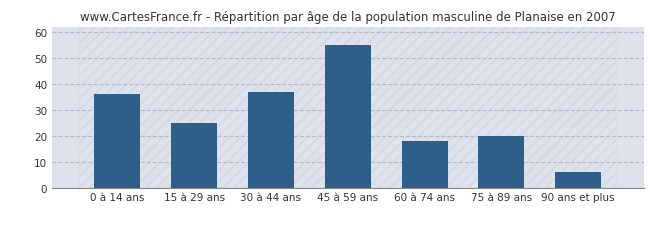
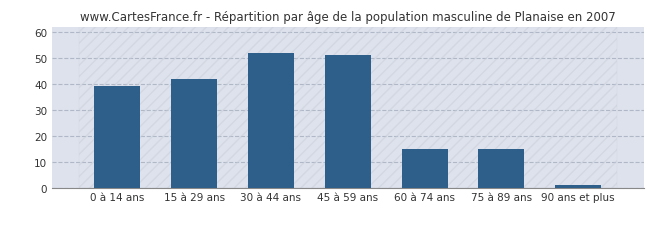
0 à 14 ans: 36 -> 39
15 à 29 ans: 25 -> 42
30 à 44 ans: 37 -> 52
45 à 59 ans: 55 -> 51
60 à 74 ans: 18 -> 15
75 à 89 ans: 20 -> 15
90 ans et plus: 6 -> 1
